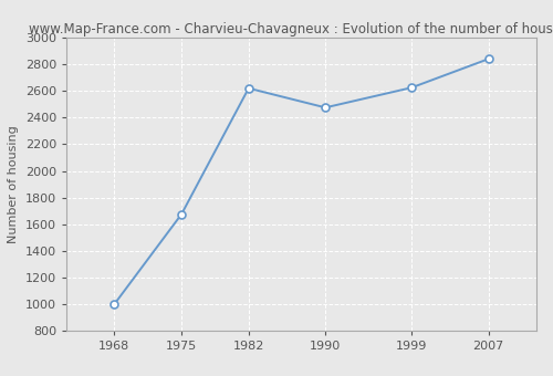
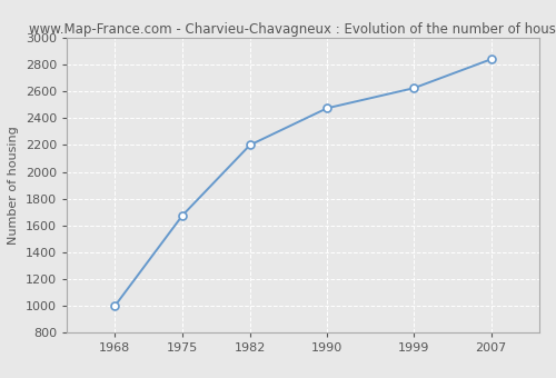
1982: 2620 -> 2200
